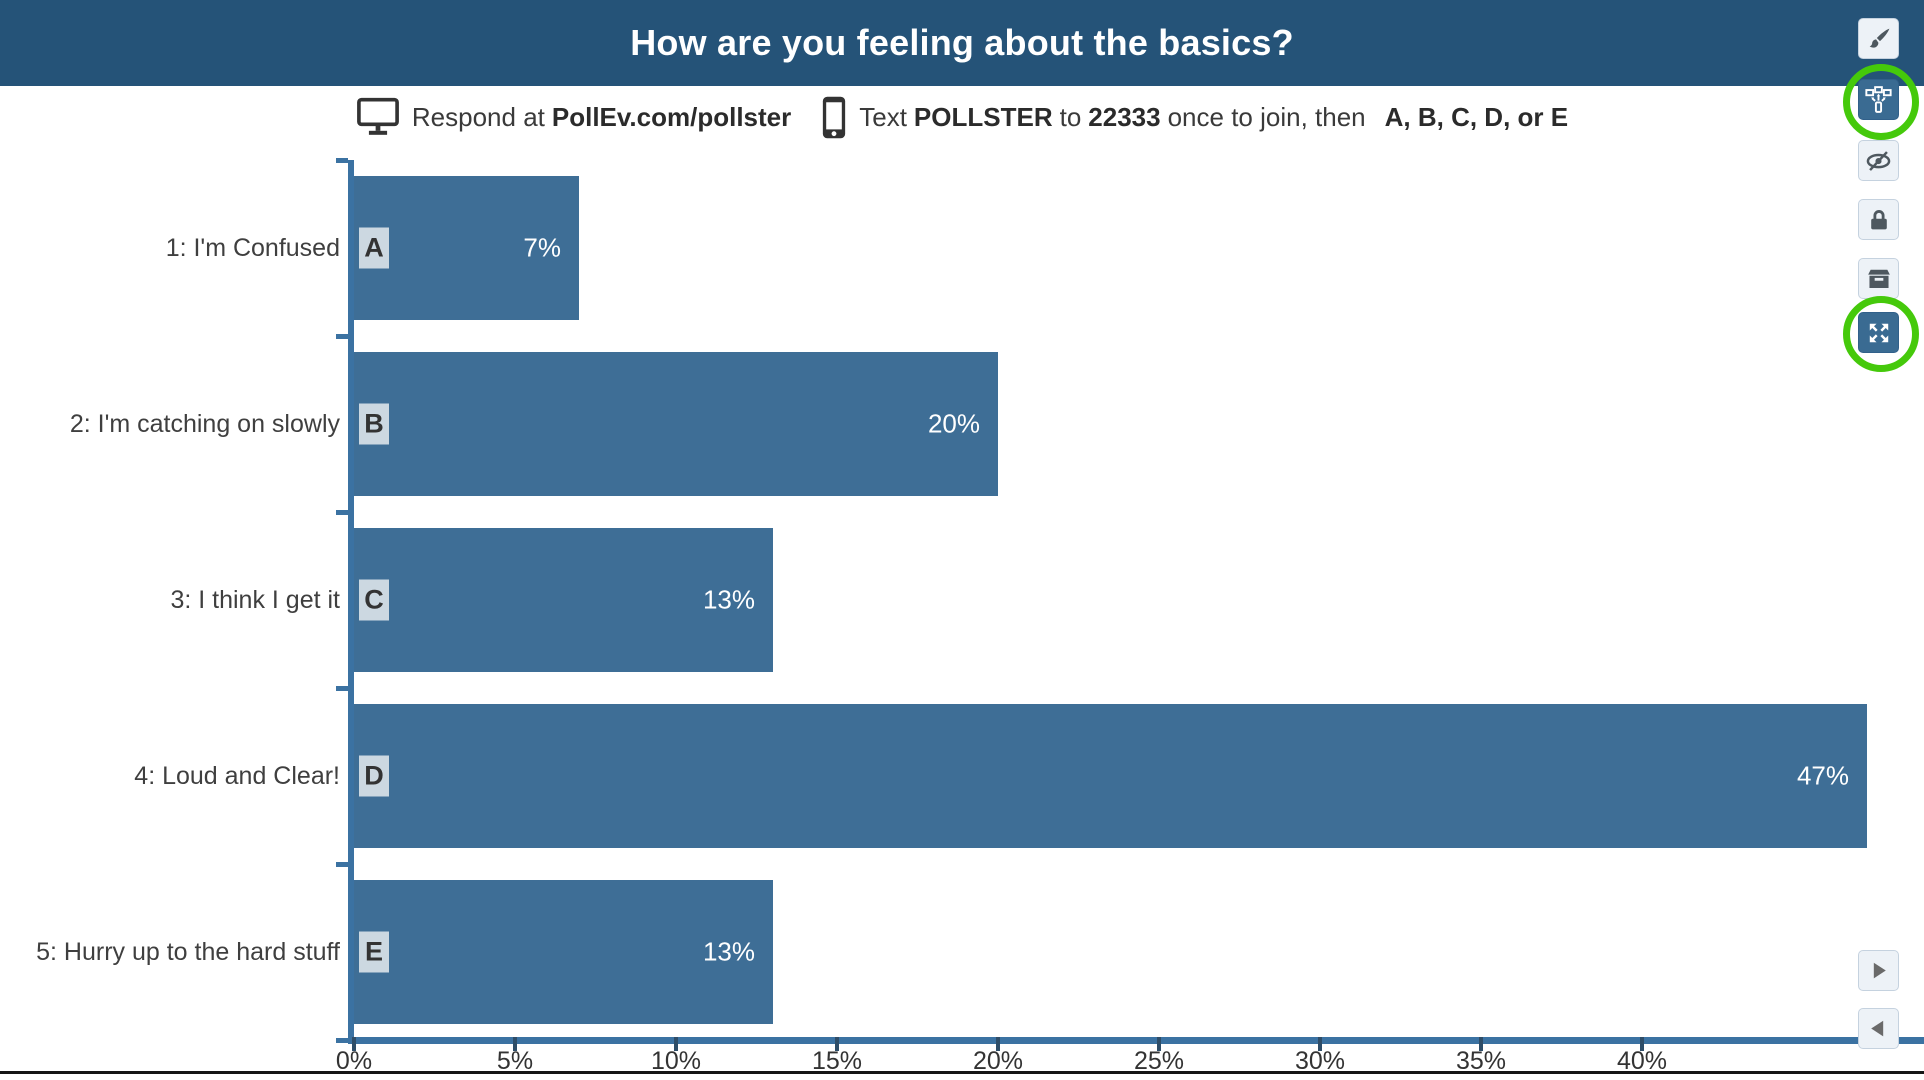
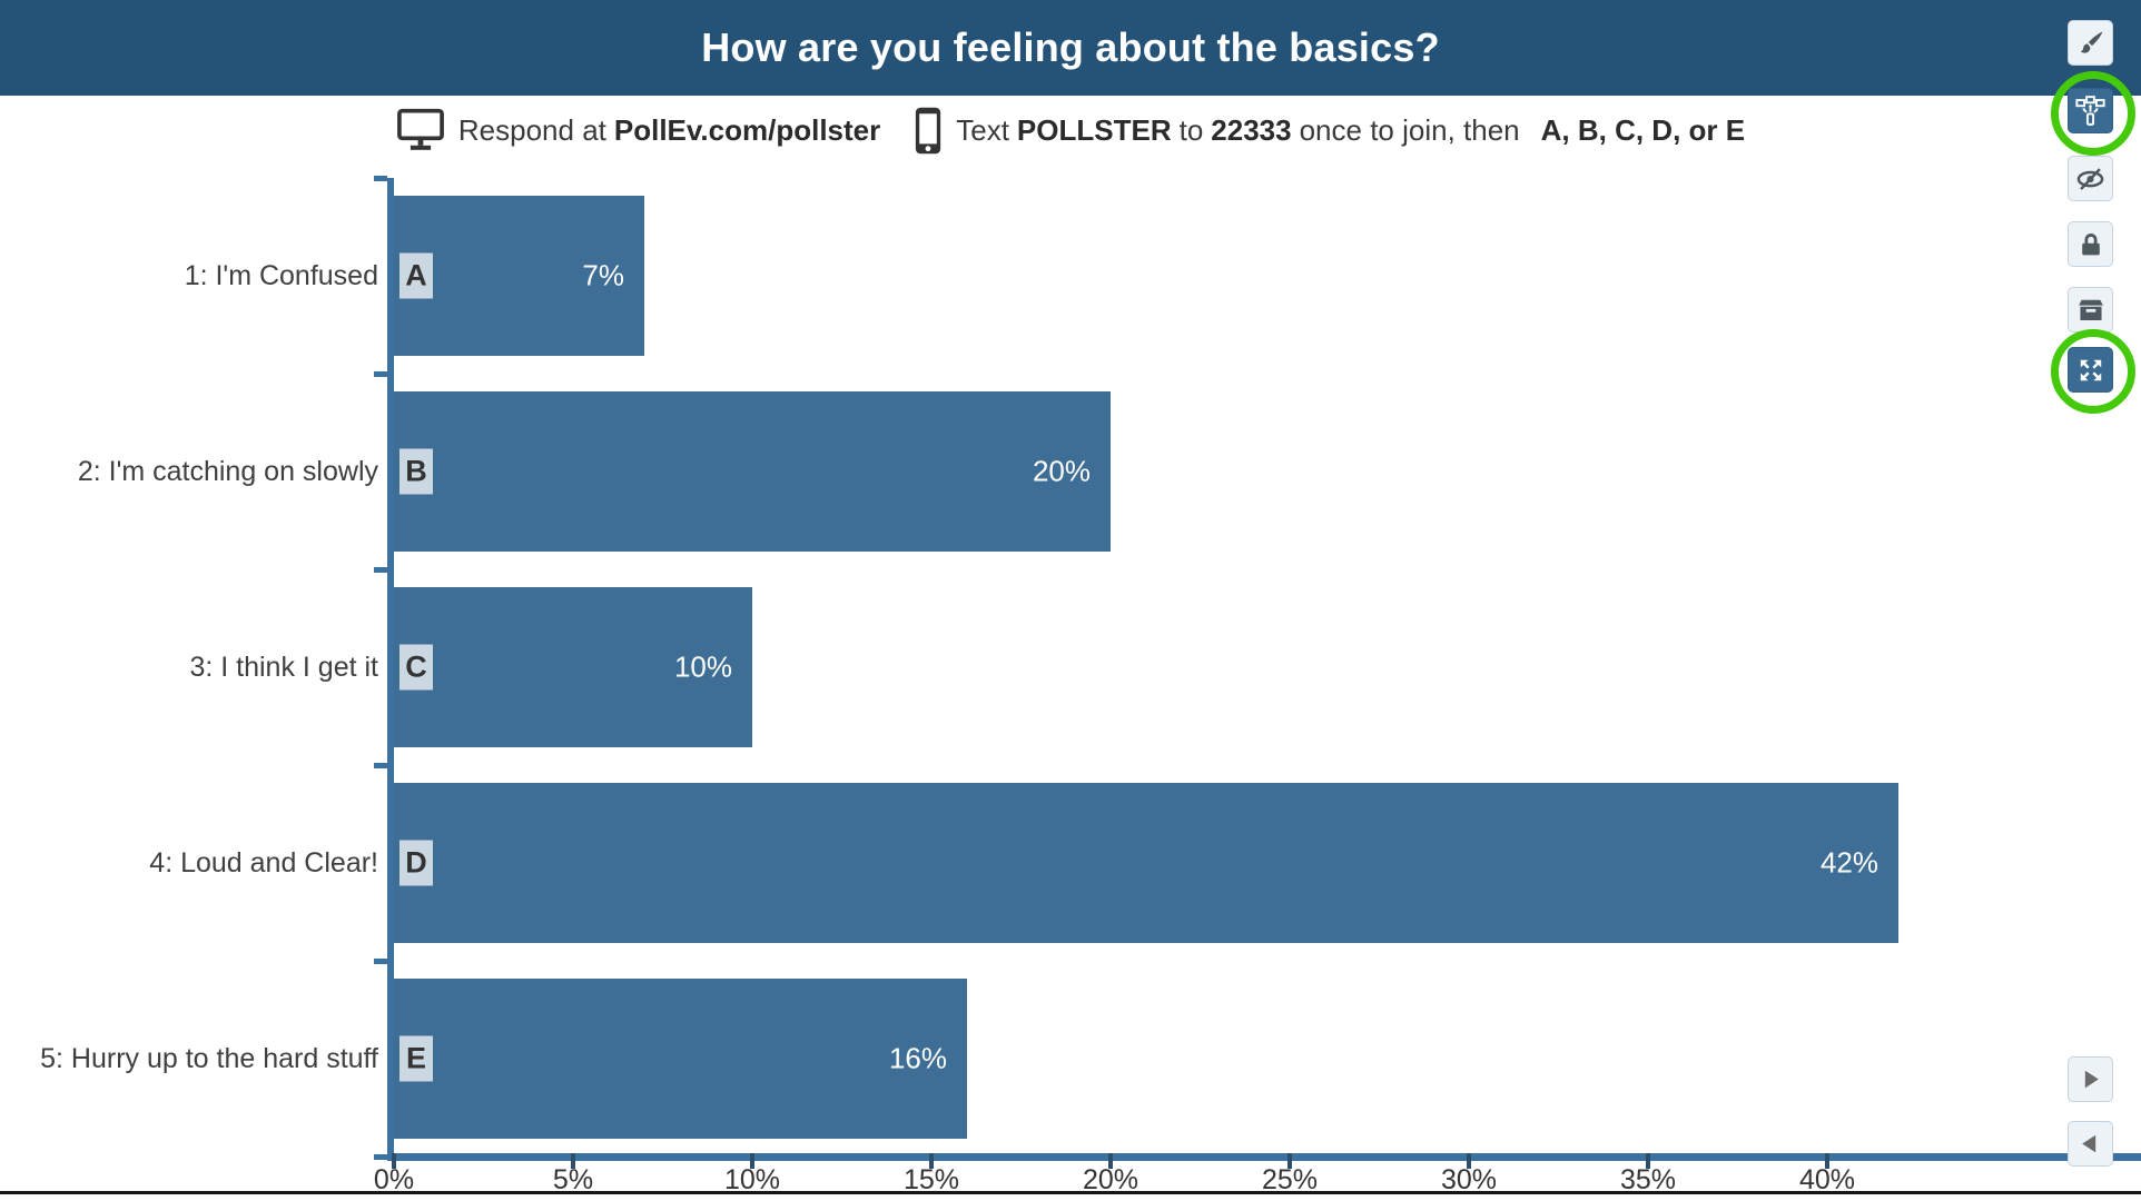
3: I think I get it: 13% -> 10%
4: Loud and Clear!: 47% -> 42%
5: Hurry up to the hard stuff: 13% -> 16%
